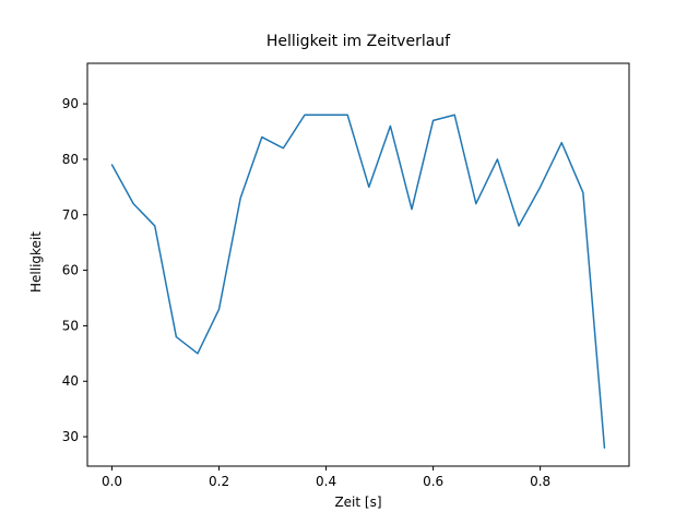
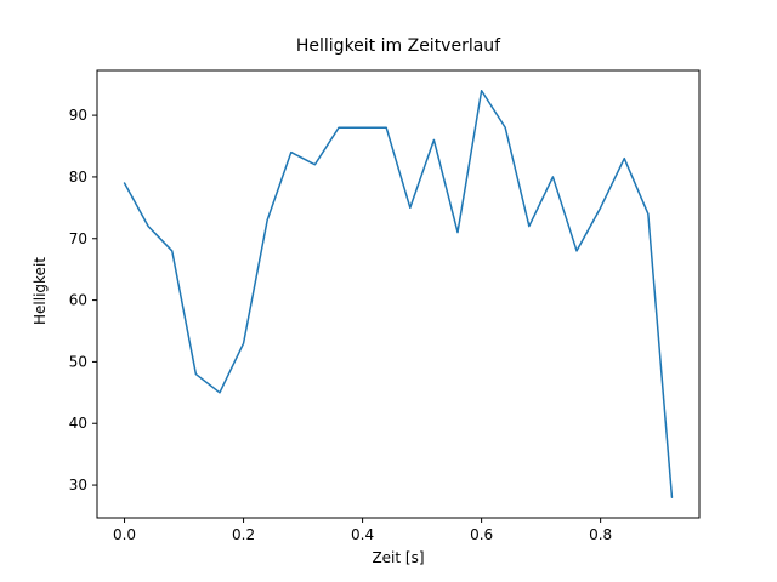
0.6: 87 -> 94
